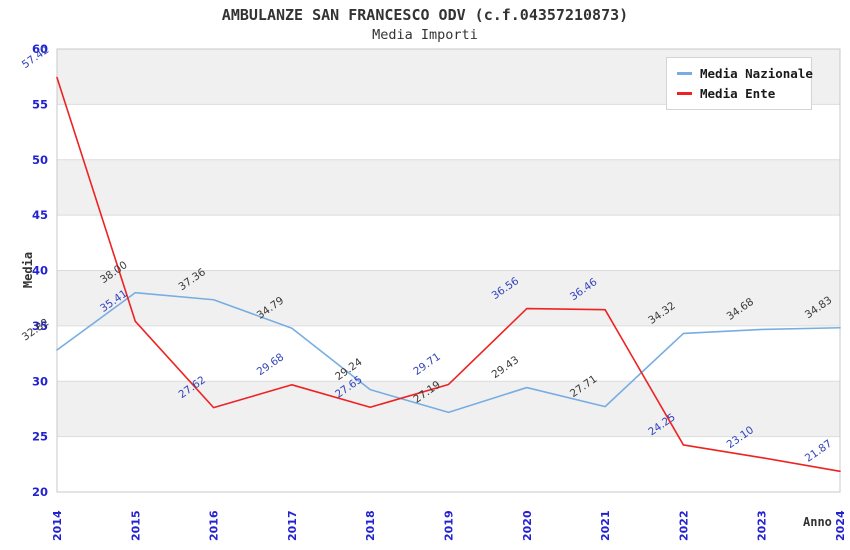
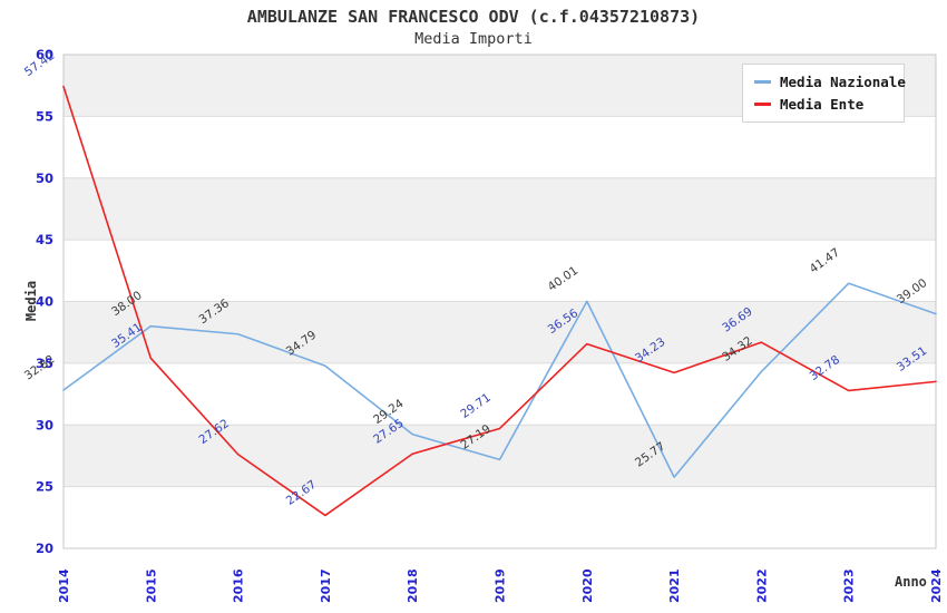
Media Ente/2017: 29.68 -> 22.67
Media Nazionale/2020: 29.43 -> 40.01
Media Nazionale/2021: 27.71 -> 25.77
Media Ente/2021: 36.46 -> 34.23
Media Ente/2022: 24.25 -> 36.69
Media Nazionale/2023: 34.68 -> 41.47
Media Ente/2023: 23.10 -> 32.78
Media Nazionale/2024: 34.83 -> 39.00
Media Ente/2024: 21.87 -> 33.51
